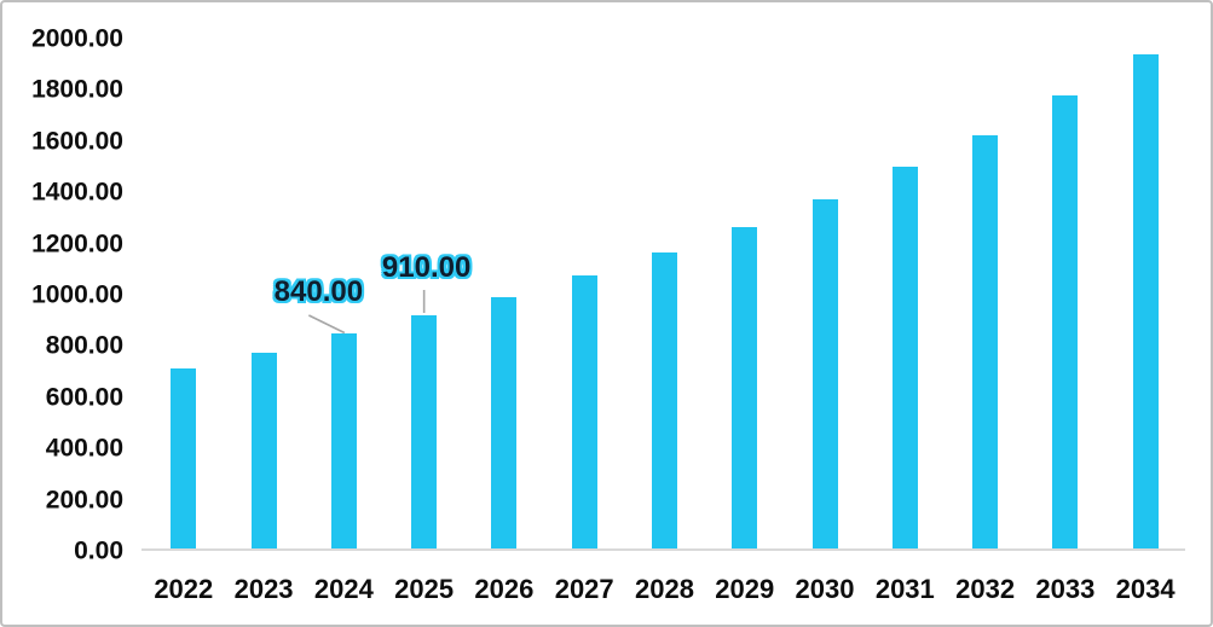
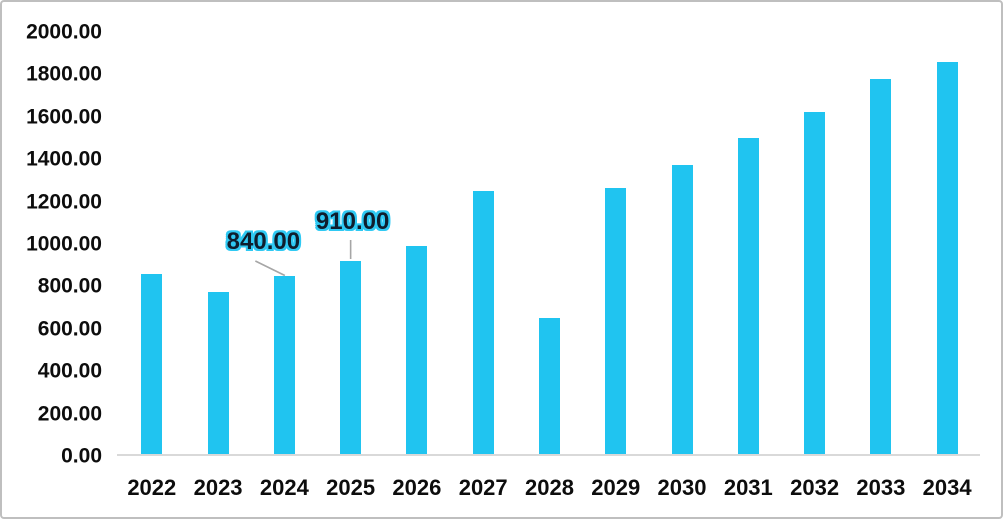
2022: 700 -> 850
2027: 1060 -> 1240
2028: 1160 -> 640
2034: 1930 -> 1850
